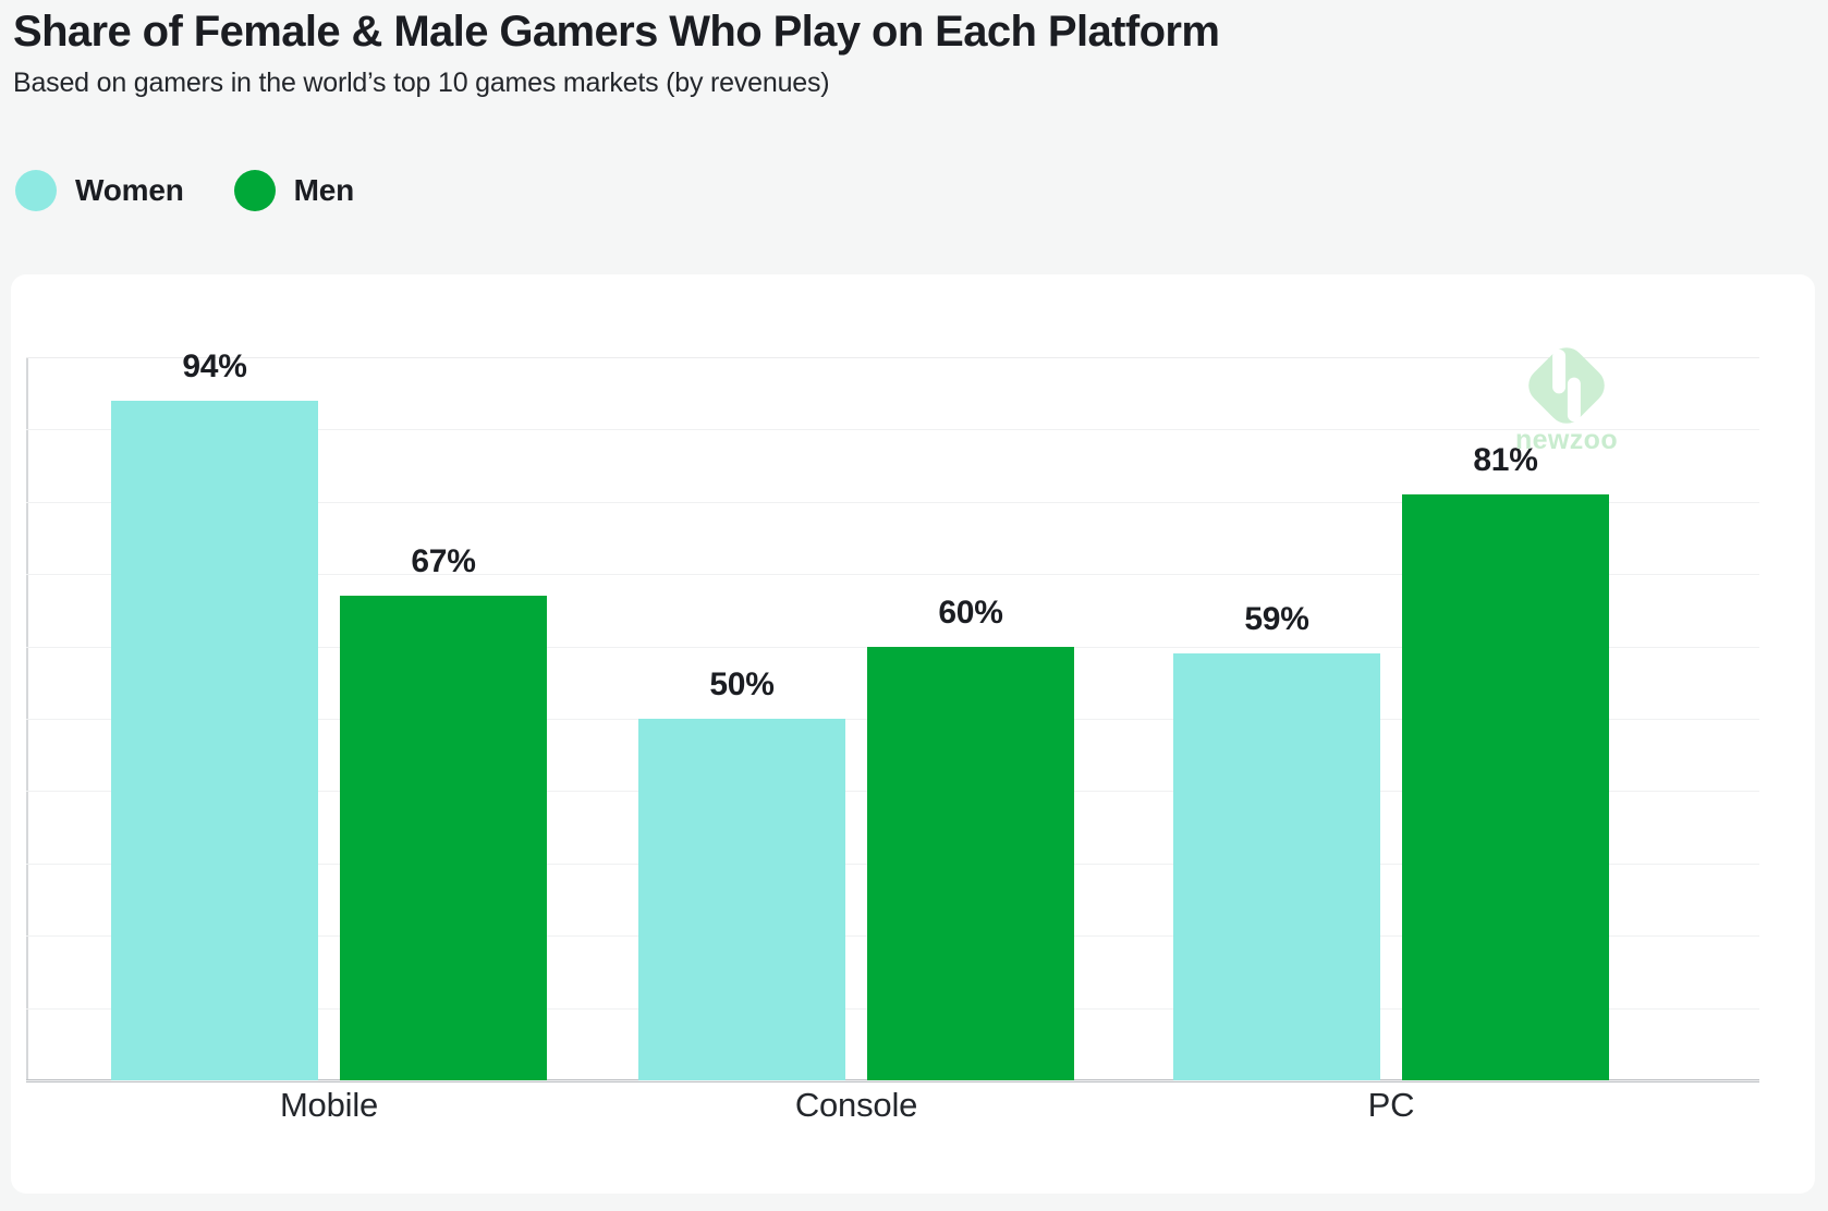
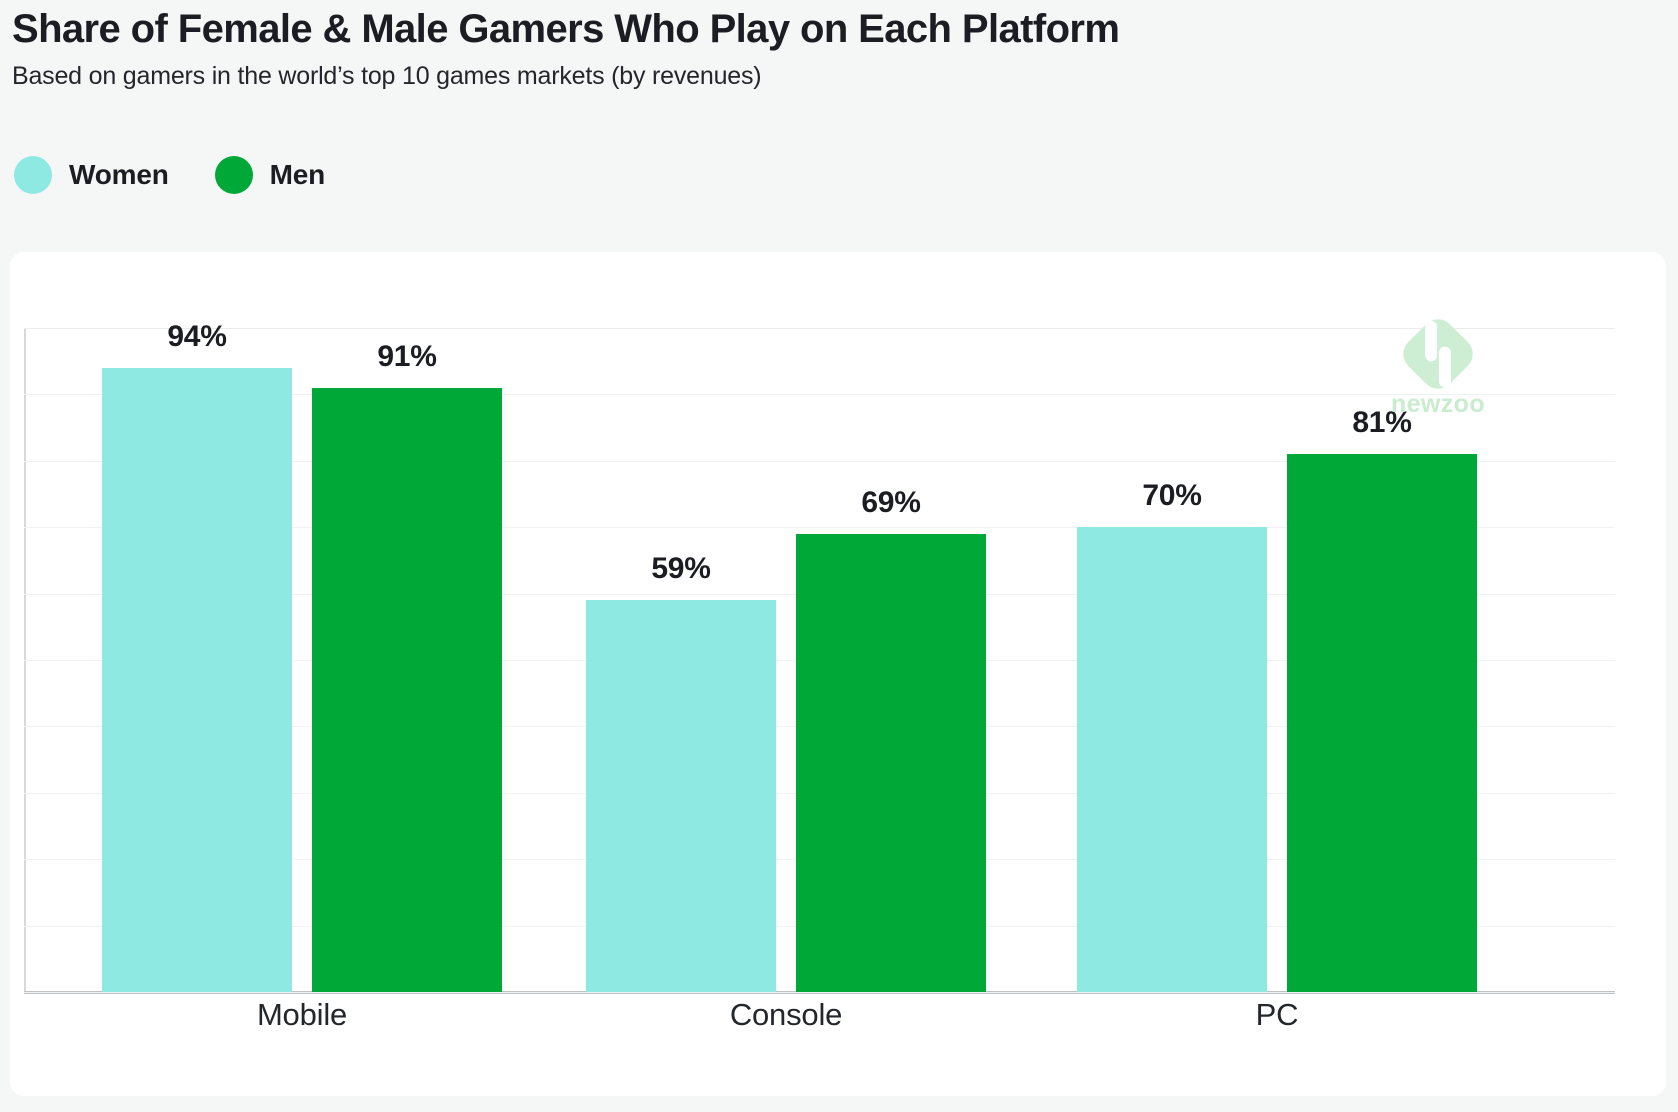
Men/Mobile: 67% -> 91%
Women/Console: 50% -> 59%
Men/Console: 60% -> 69%
Women/PC: 59% -> 70%
